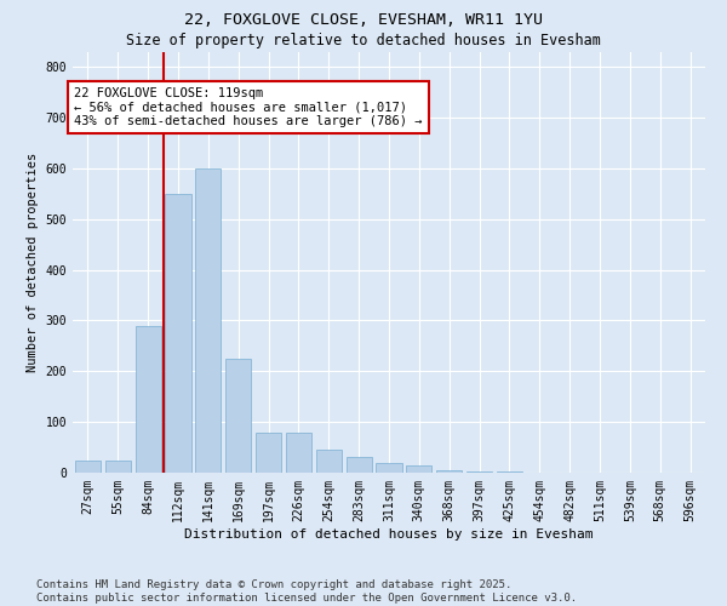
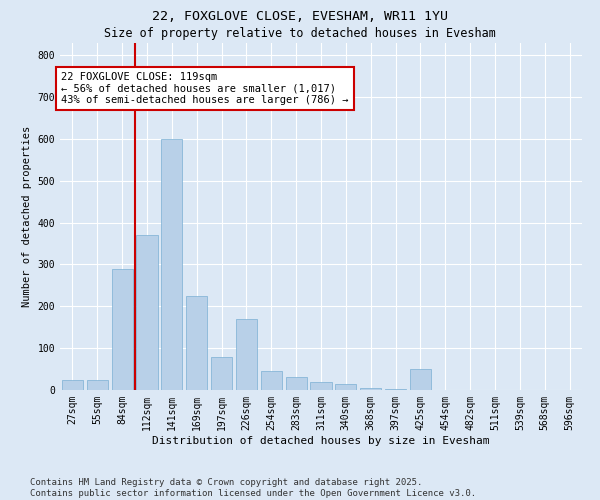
112sqm: 550 -> 370
226sqm: 80 -> 170
425sqm: 2 -> 50
